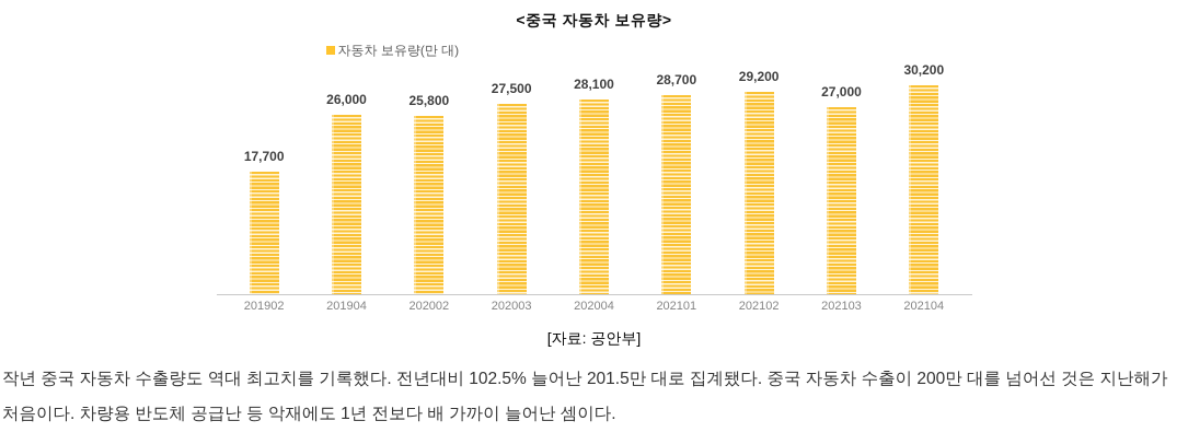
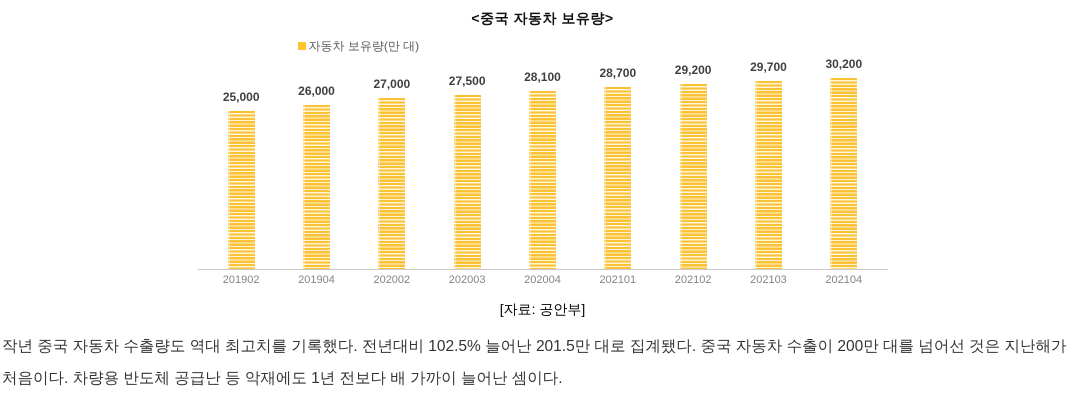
201902: 17,700 -> 25,000
202002: 25,800 -> 27,000
202103: 27,000 -> 29,700
